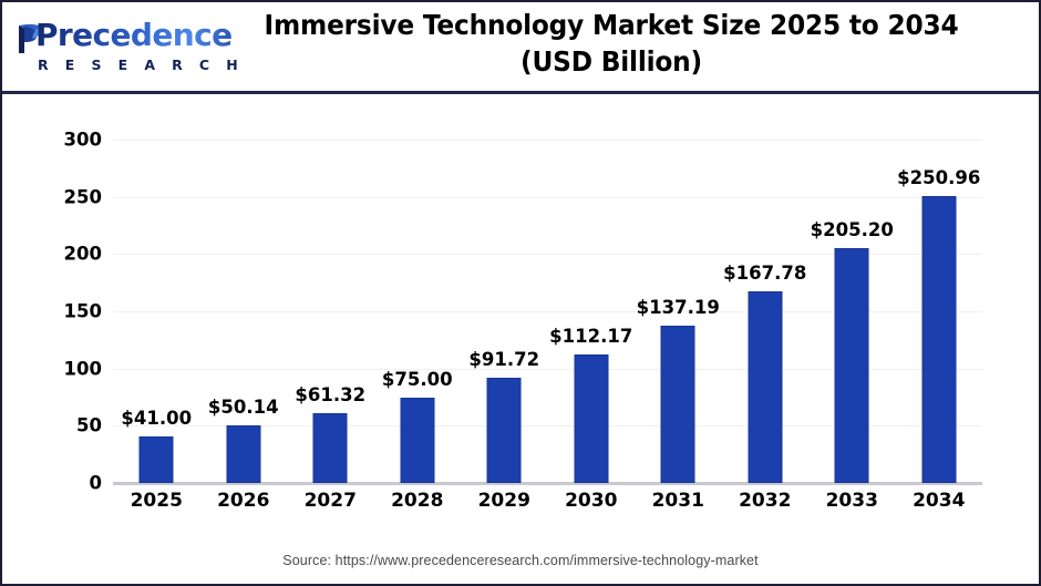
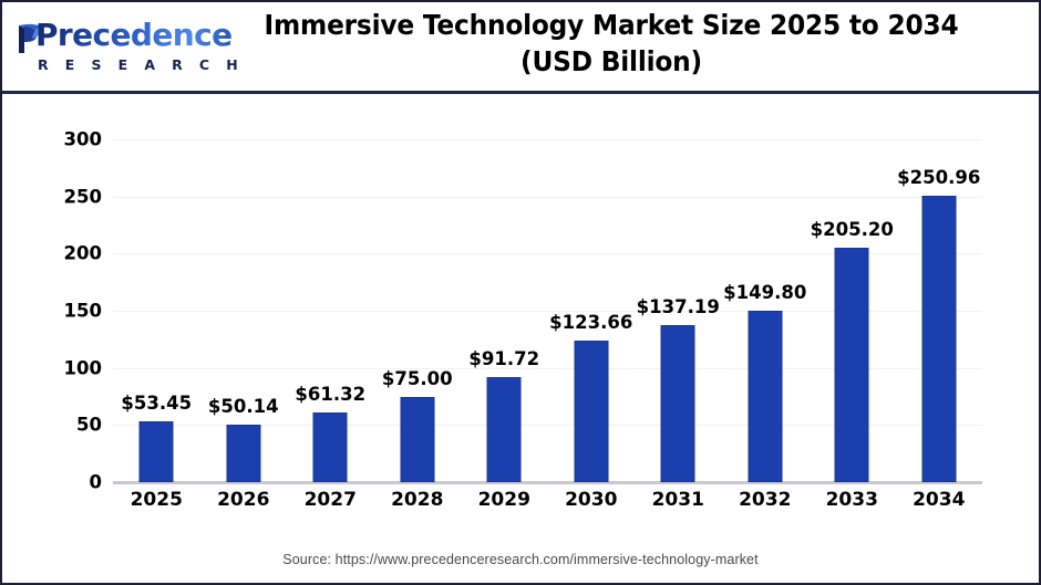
2025: $41.00 -> $53.45
2030: $112.17 -> $123.66
2032: $167.78 -> $149.80
